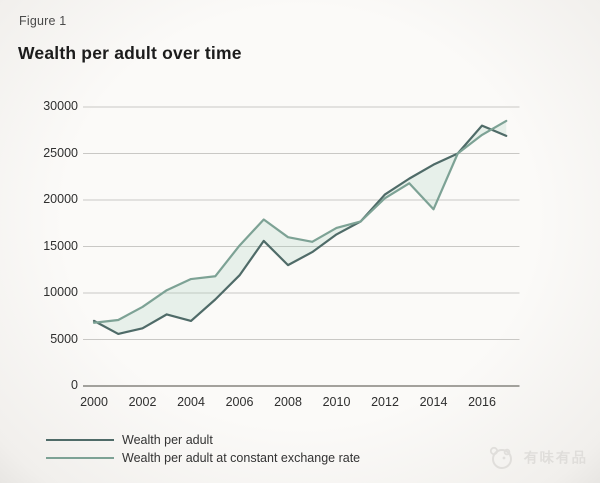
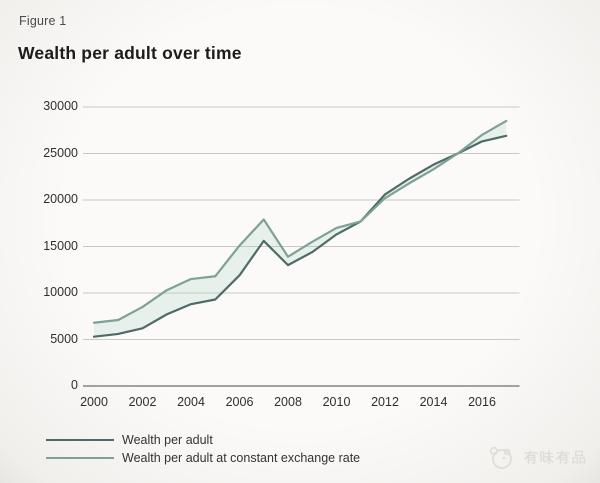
Wealth per adult/2000: 7000 -> 5000
Wealth per adult/2004: 7000 -> 9000
Wealth per adult at constant exchange rate/2008: 16000 -> 14000
Wealth per adult at constant exchange rate/2014: 19000 -> 23000
Wealth per adult/2016: 28000 -> 26000
